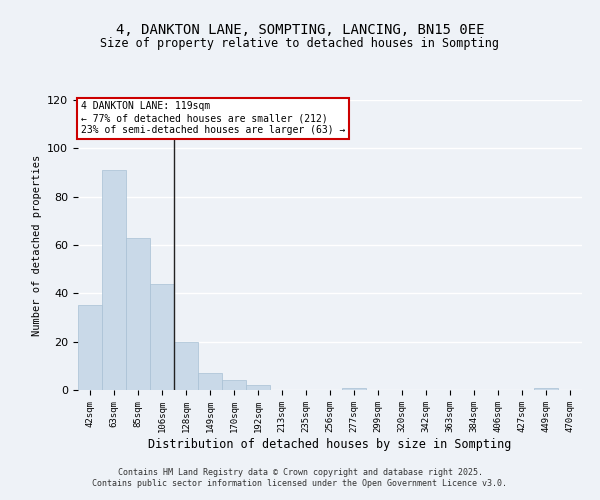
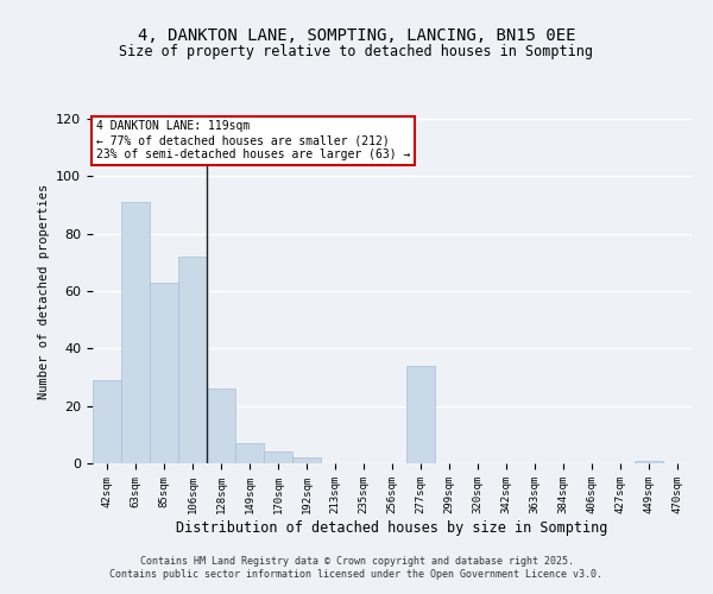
42sqm: 35 -> 29
106sqm: 44 -> 72
128sqm: 20 -> 26
277sqm: 1 -> 34
